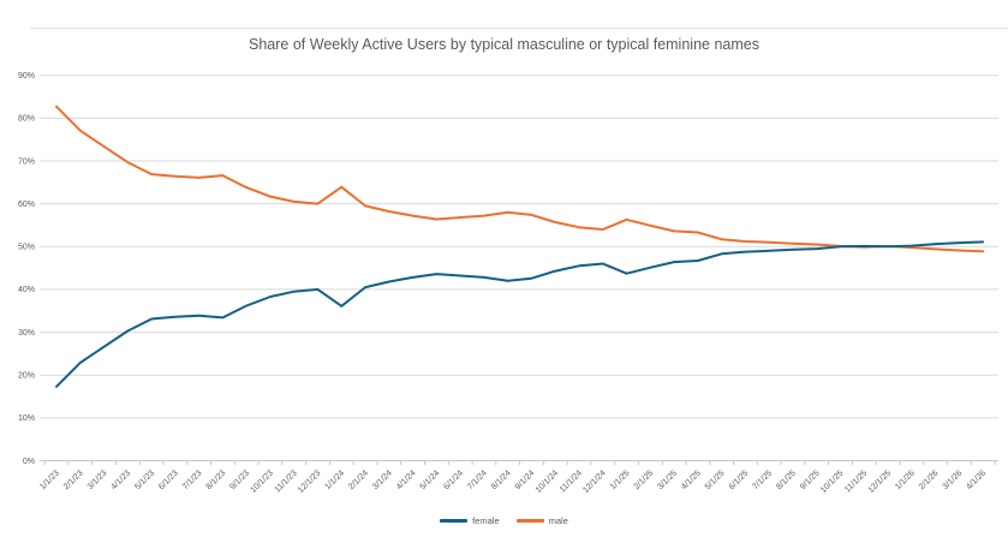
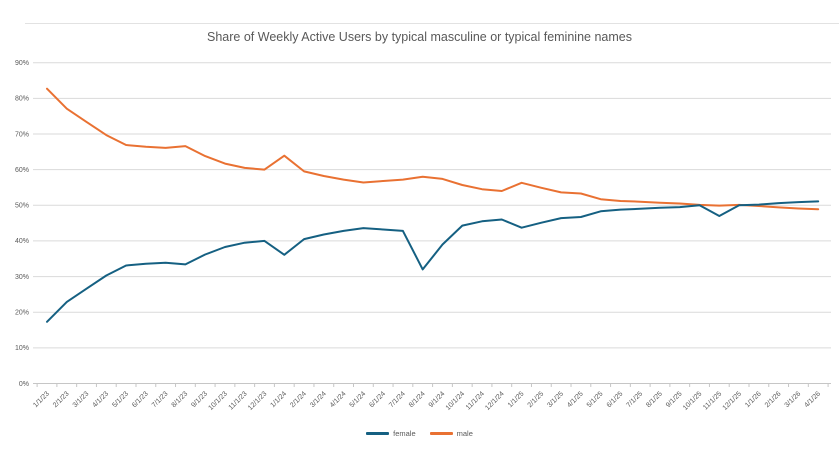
female/8/1/24: 42% -> 32%
female/9/1/24: 43% -> 39%
female/11/1/25: 50% -> 47%
